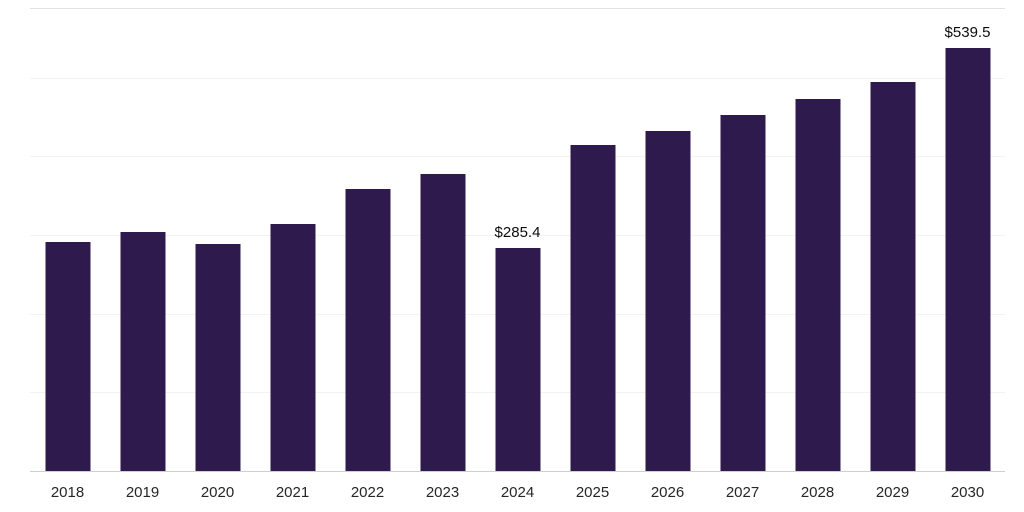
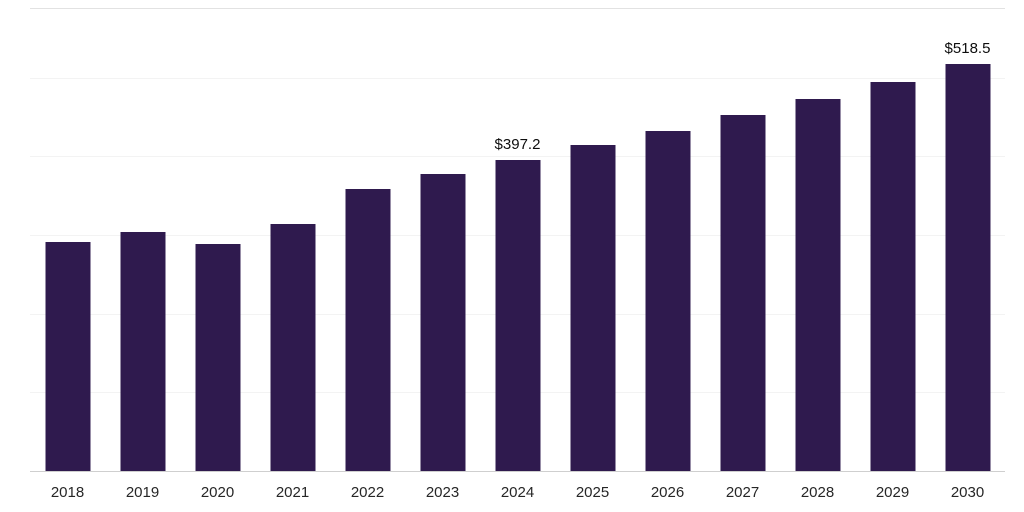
2024: $285.4 -> $397.2
2030: $539.5 -> $518.5
